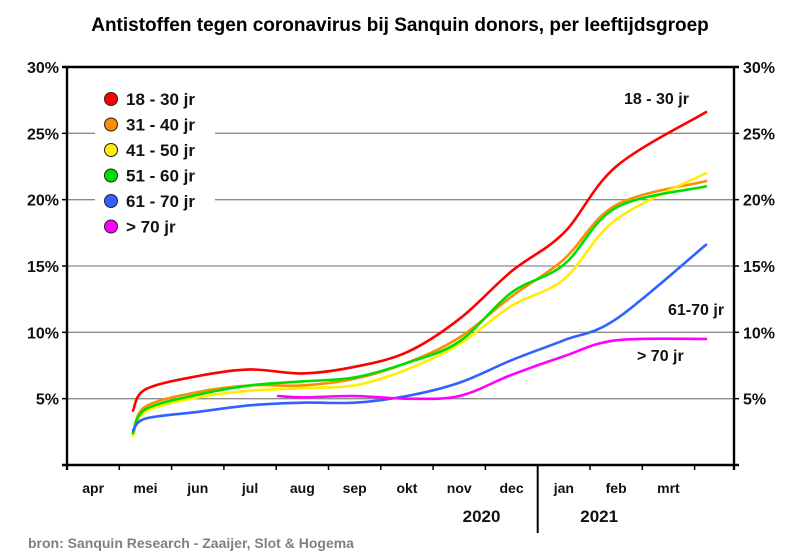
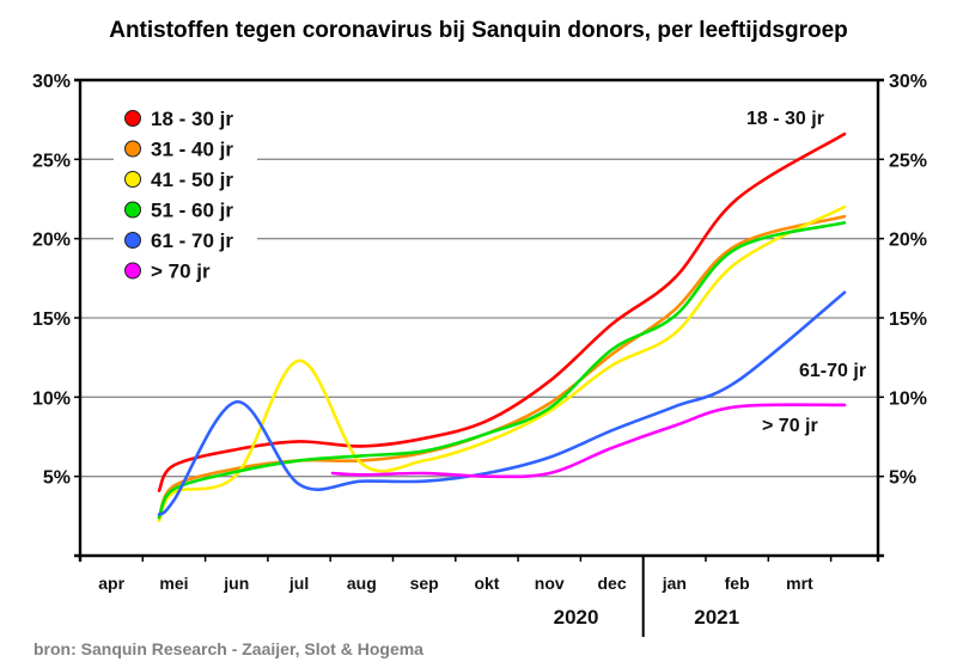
61 - 70 jr/jun: 4.0% -> 9.7%
41 - 50 jr/jul: 5.6% -> 12.3%
